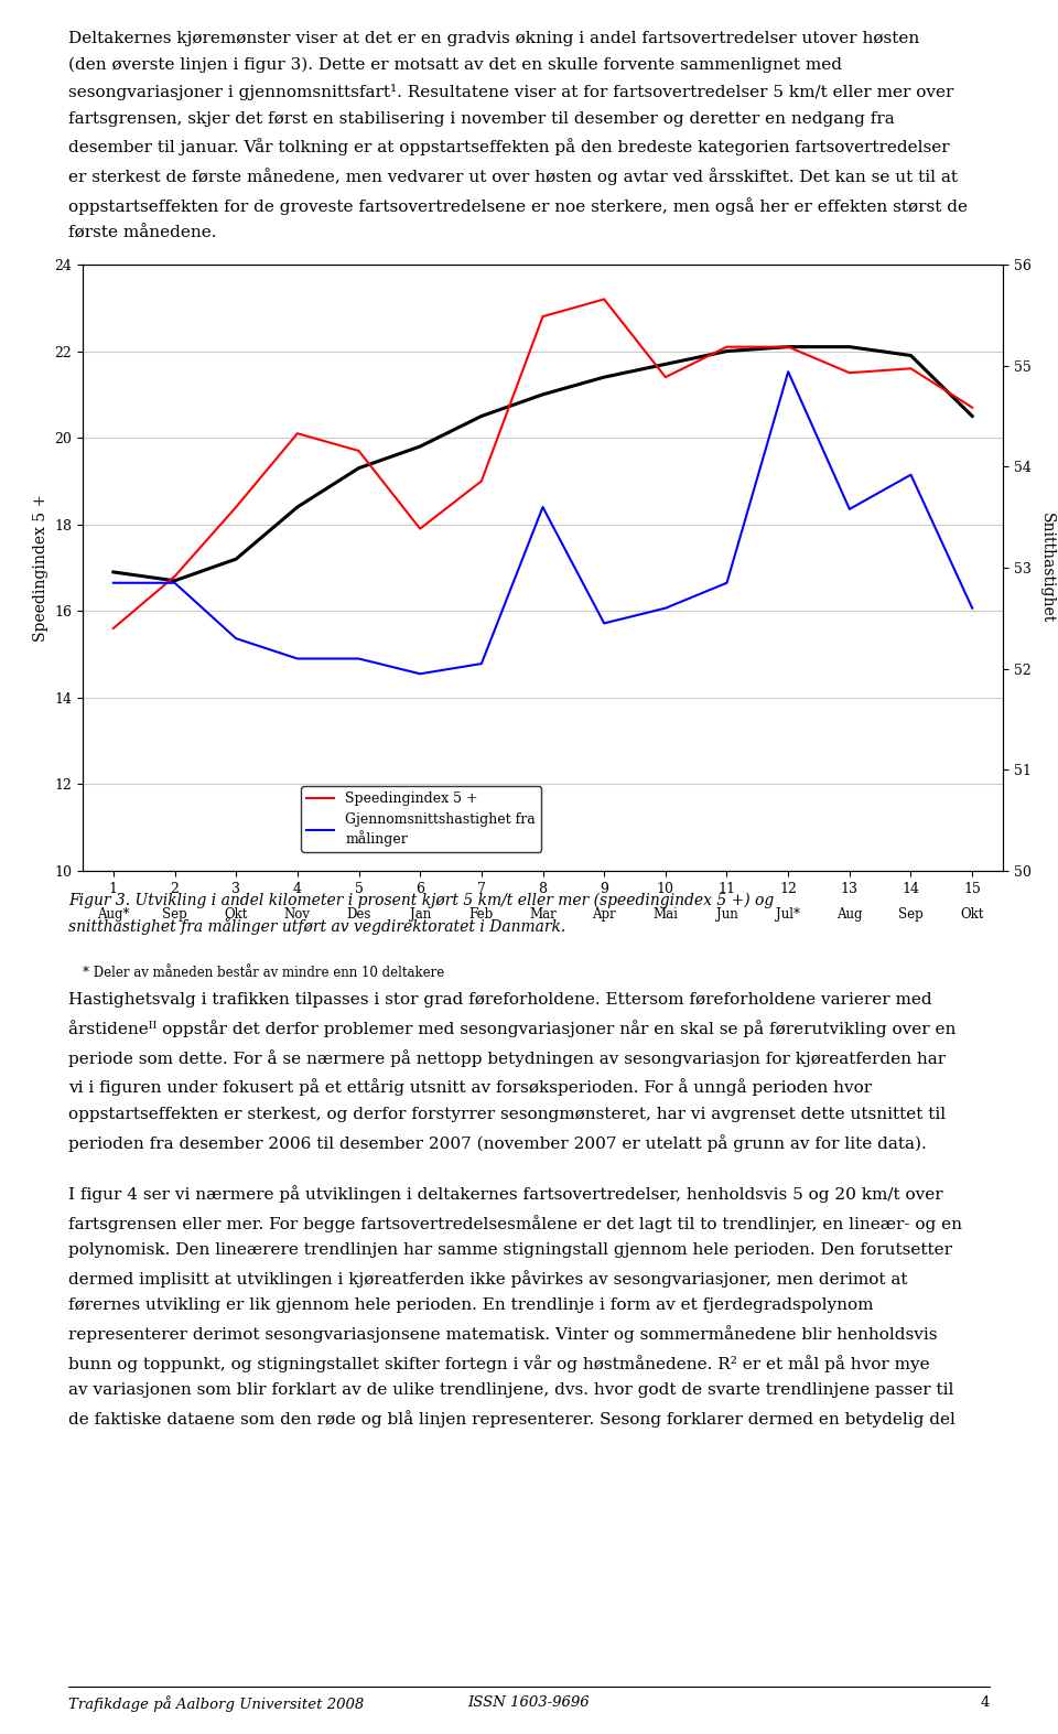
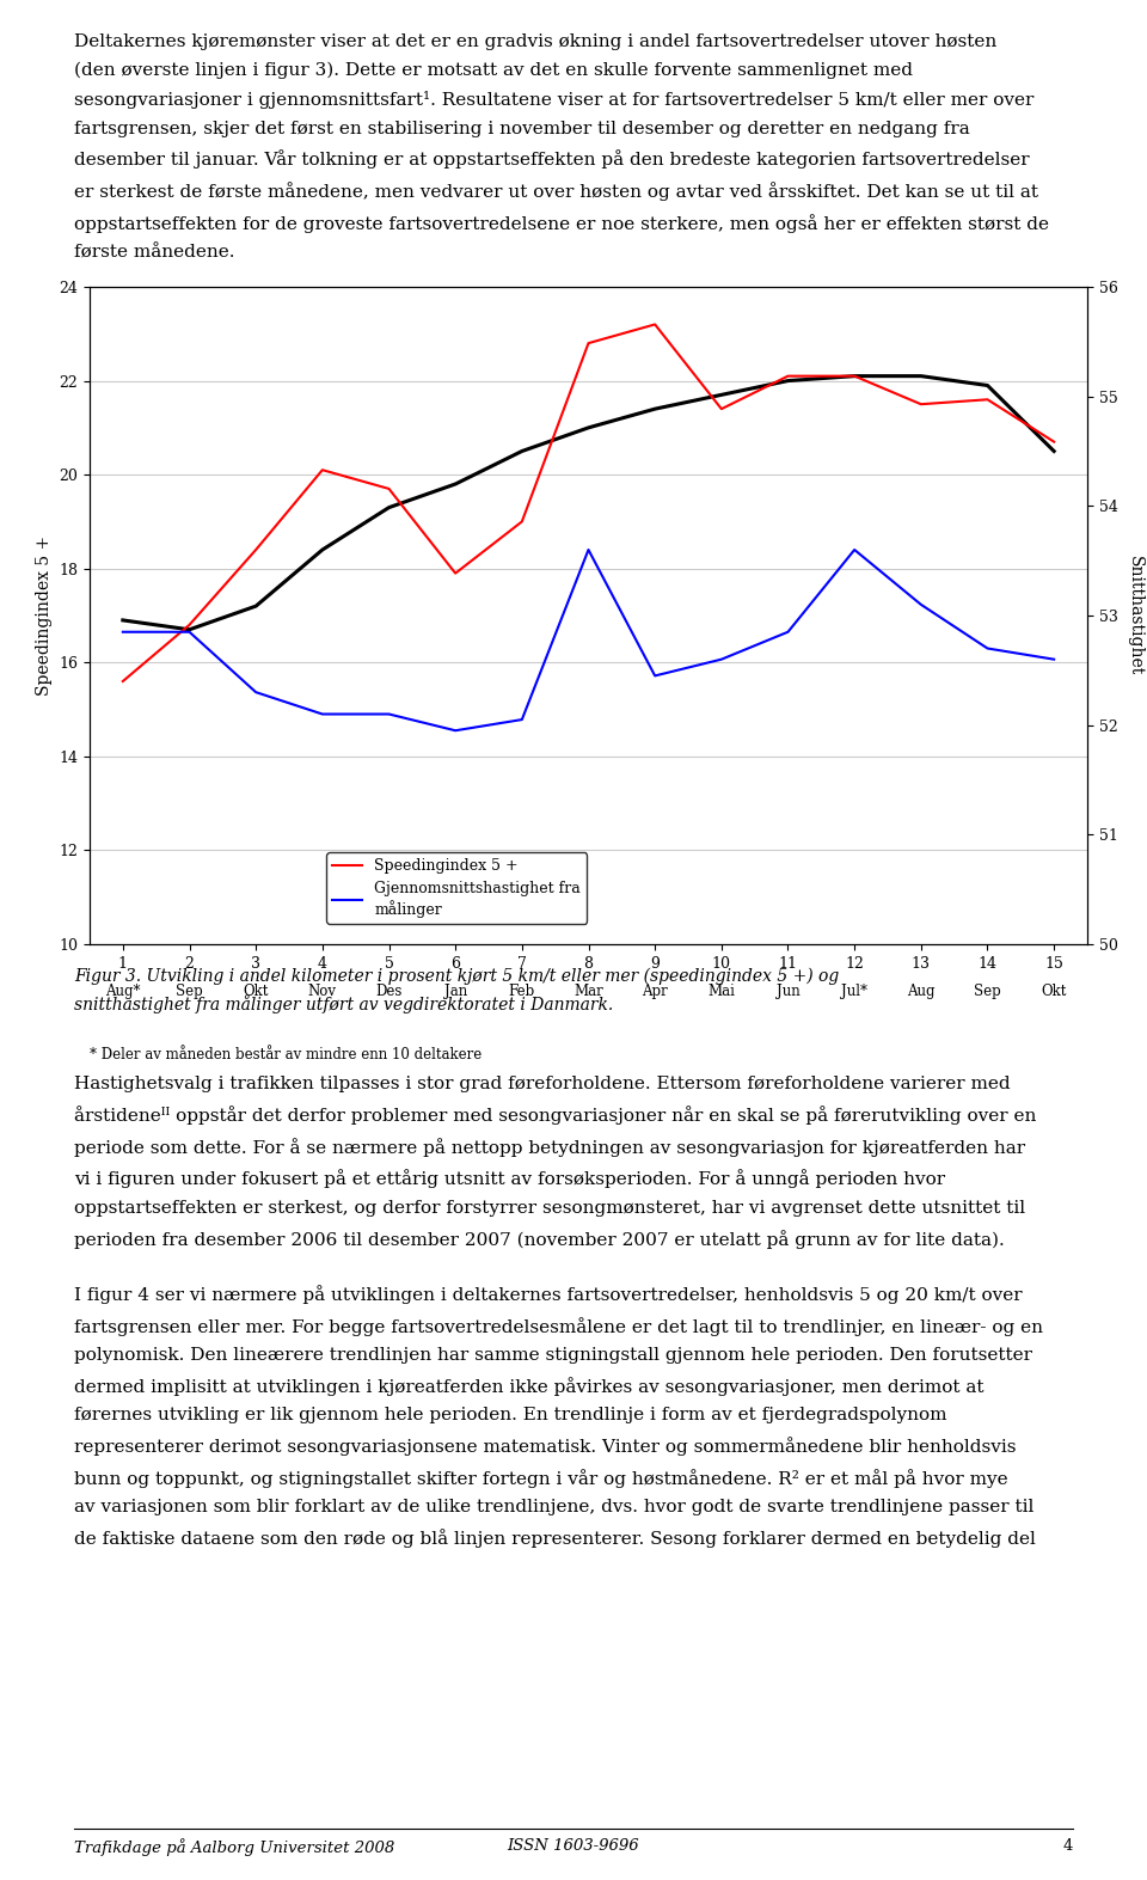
Gjennomsnittshastighet fra målinger/12: 54.94 -> 53.60
Gjennomsnittshastighet fra målinger/13: 53.58 -> 53.10
Gjennomsnittshastighet fra målinger/14: 53.92 -> 52.70
